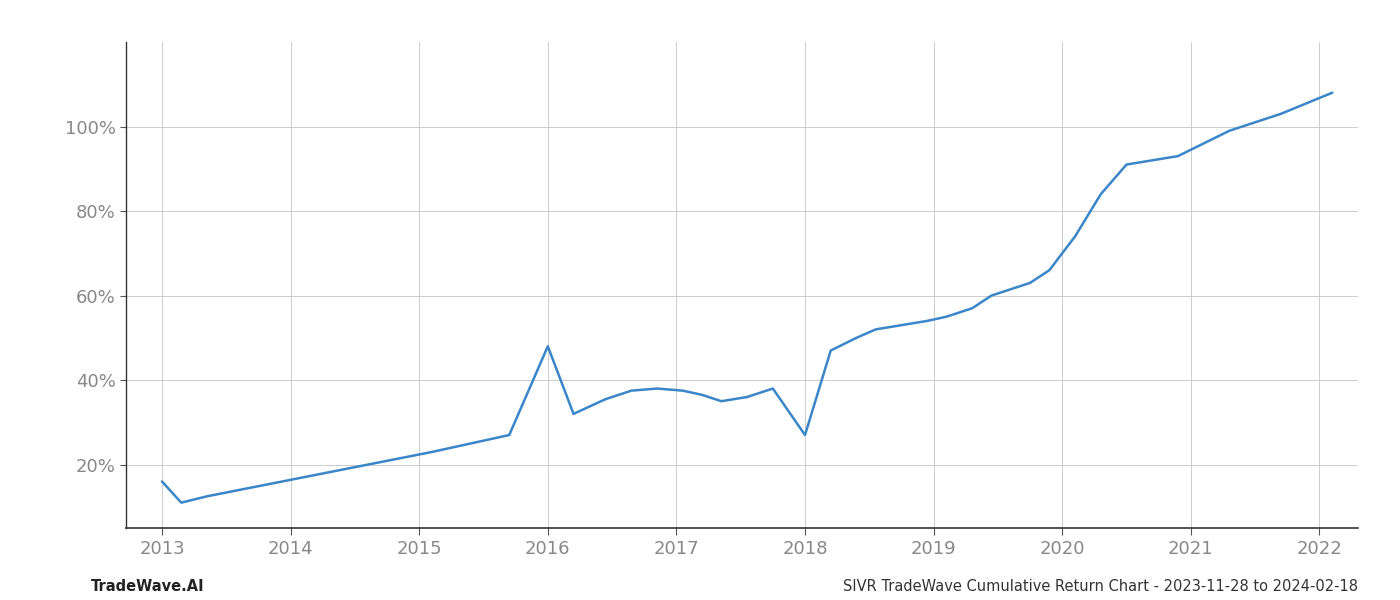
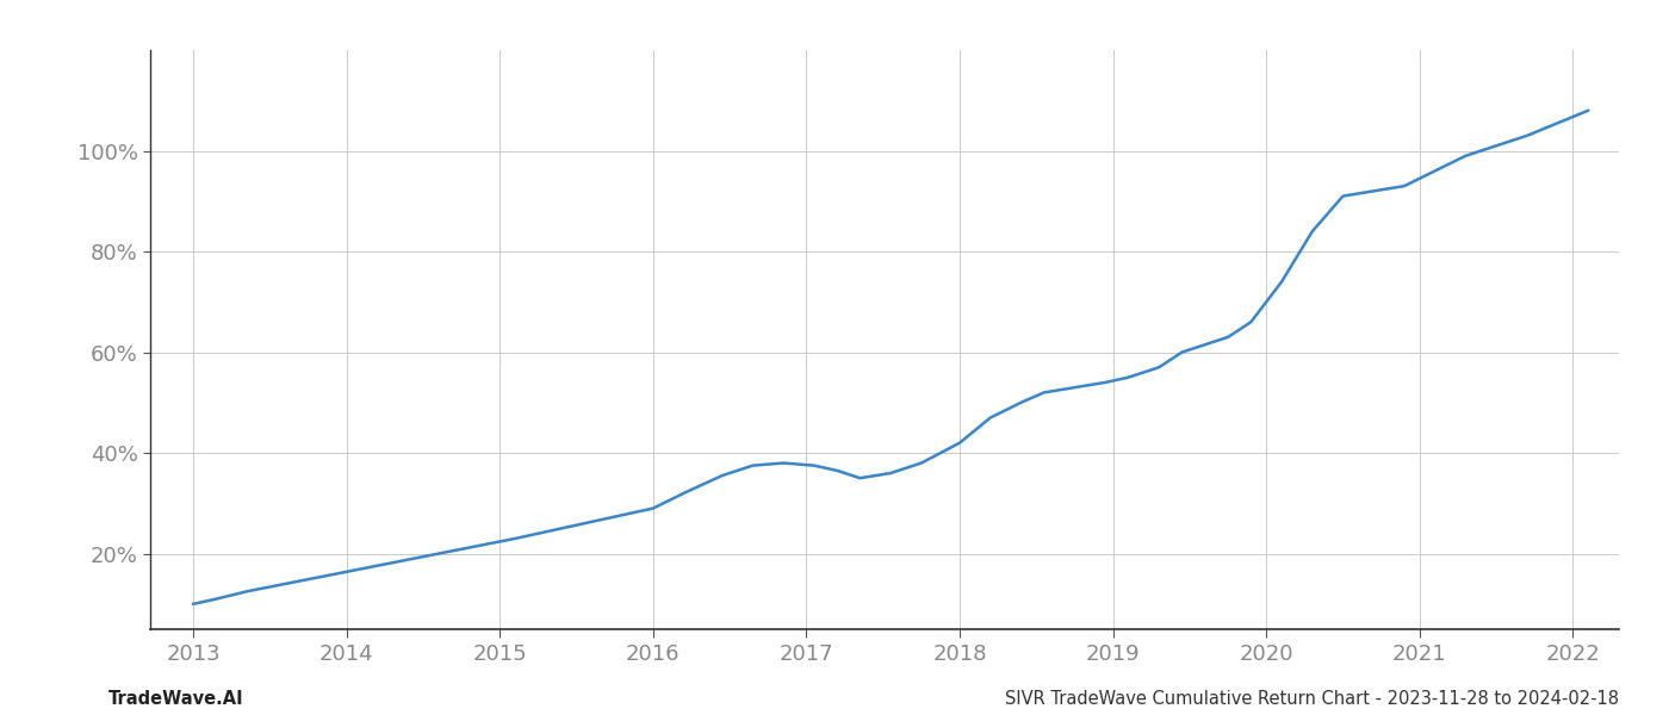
2013: 16.0% -> 10.0%
2016: 48.0% -> 29.0%
2018: 27.0% -> 42.0%
